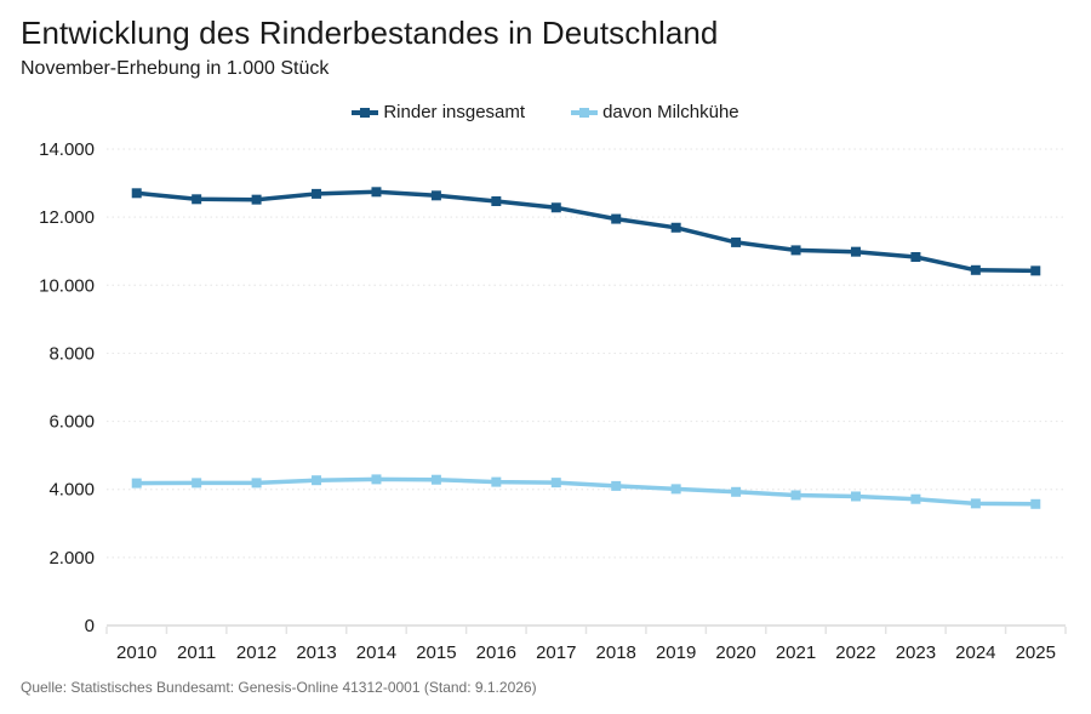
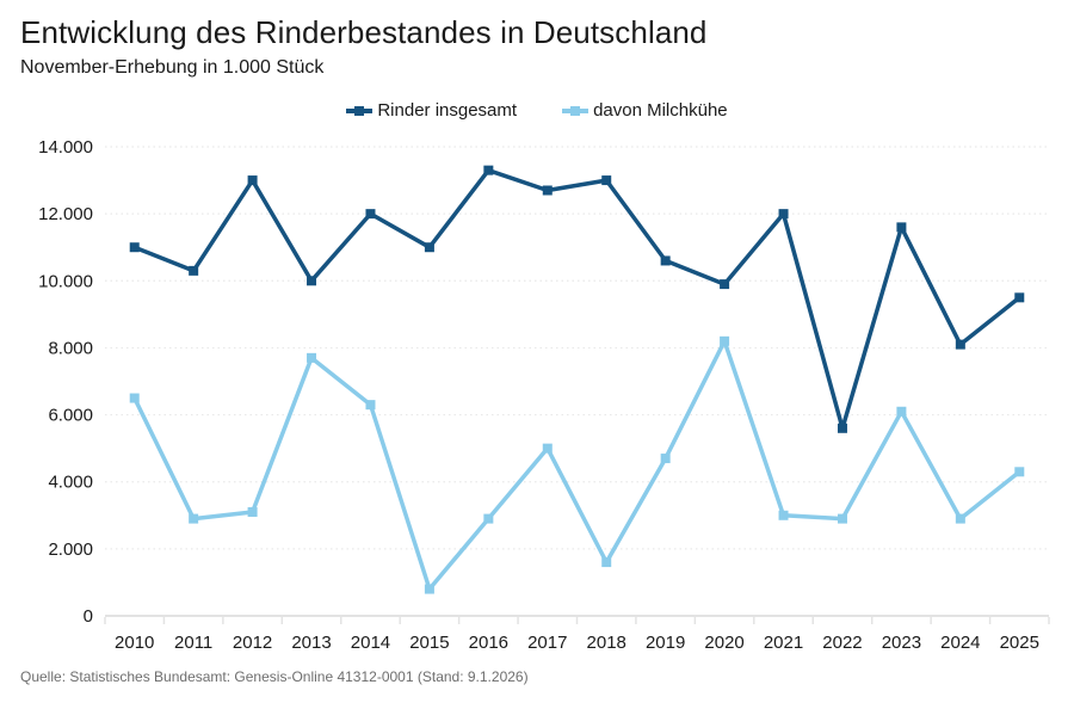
Rinder insgesamt/2010: 12700 -> 11000
davon Milchkühe/2010: 4200 -> 6500
Rinder insgesamt/2011: 12500 -> 10300
davon Milchkühe/2011: 4200 -> 2900
Rinder insgesamt/2012: 12500 -> 13000
davon Milchkühe/2012: 4200 -> 3100
Rinder insgesamt/2013: 12700 -> 10000
davon Milchkühe/2013: 4300 -> 7700
Rinder insgesamt/2014: 12700 -> 12000
davon Milchkühe/2014: 4300 -> 6300
Rinder insgesamt/2015: 12600 -> 11000
davon Milchkühe/2015: 4300 -> 800
Rinder insgesamt/2016: 12500 -> 13300
davon Milchkühe/2016: 4200 -> 2900
Rinder insgesamt/2017: 12300 -> 12700
davon Milchkühe/2017: 4200 -> 5000
Rinder insgesamt/2018: 11900 -> 13000
davon Milchkühe/2018: 4100 -> 1600
Rinder insgesamt/2019: 11700 -> 10600
davon Milchkühe/2019: 4000 -> 4700
Rinder insgesamt/2020: 11300 -> 9900
davon Milchkühe/2020: 3900 -> 8200
Rinder insgesamt/2021: 11000 -> 12000
davon Milchkühe/2021: 3800 -> 3000
Rinder insgesamt/2022: 11000 -> 5600
davon Milchkühe/2022: 3800 -> 2900
Rinder insgesamt/2023: 10800 -> 11600
davon Milchkühe/2023: 3700 -> 6100
Rinder insgesamt/2024: 10400 -> 8100
davon Milchkühe/2024: 3600 -> 2900
Rinder insgesamt/2025: 10400 -> 9500
davon Milchkühe/2025: 3600 -> 4300
